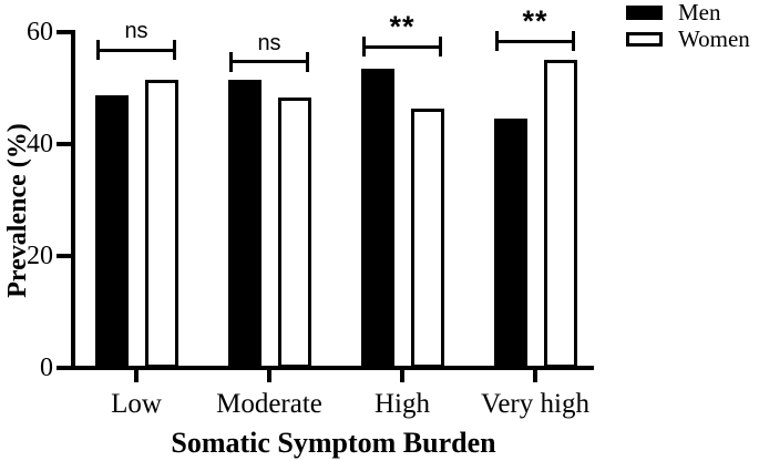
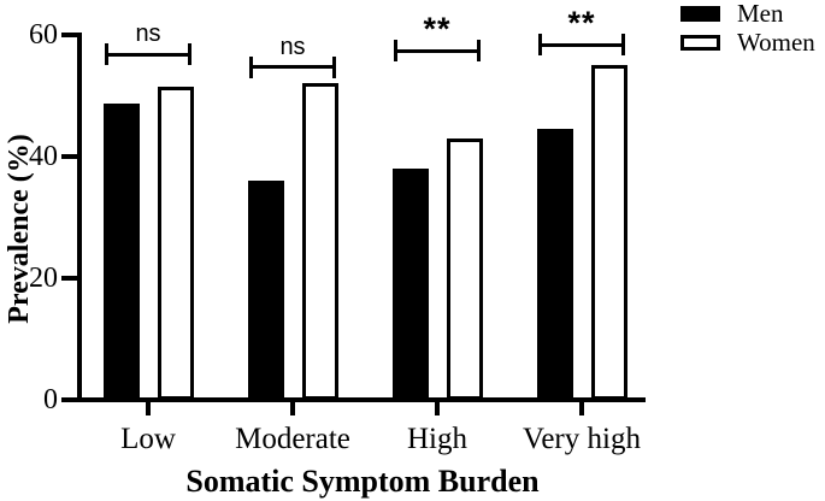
Men/Moderate: 52 -> 36
Women/Moderate: 48 -> 52
Men/High: 54 -> 38
Women/High: 46 -> 43
